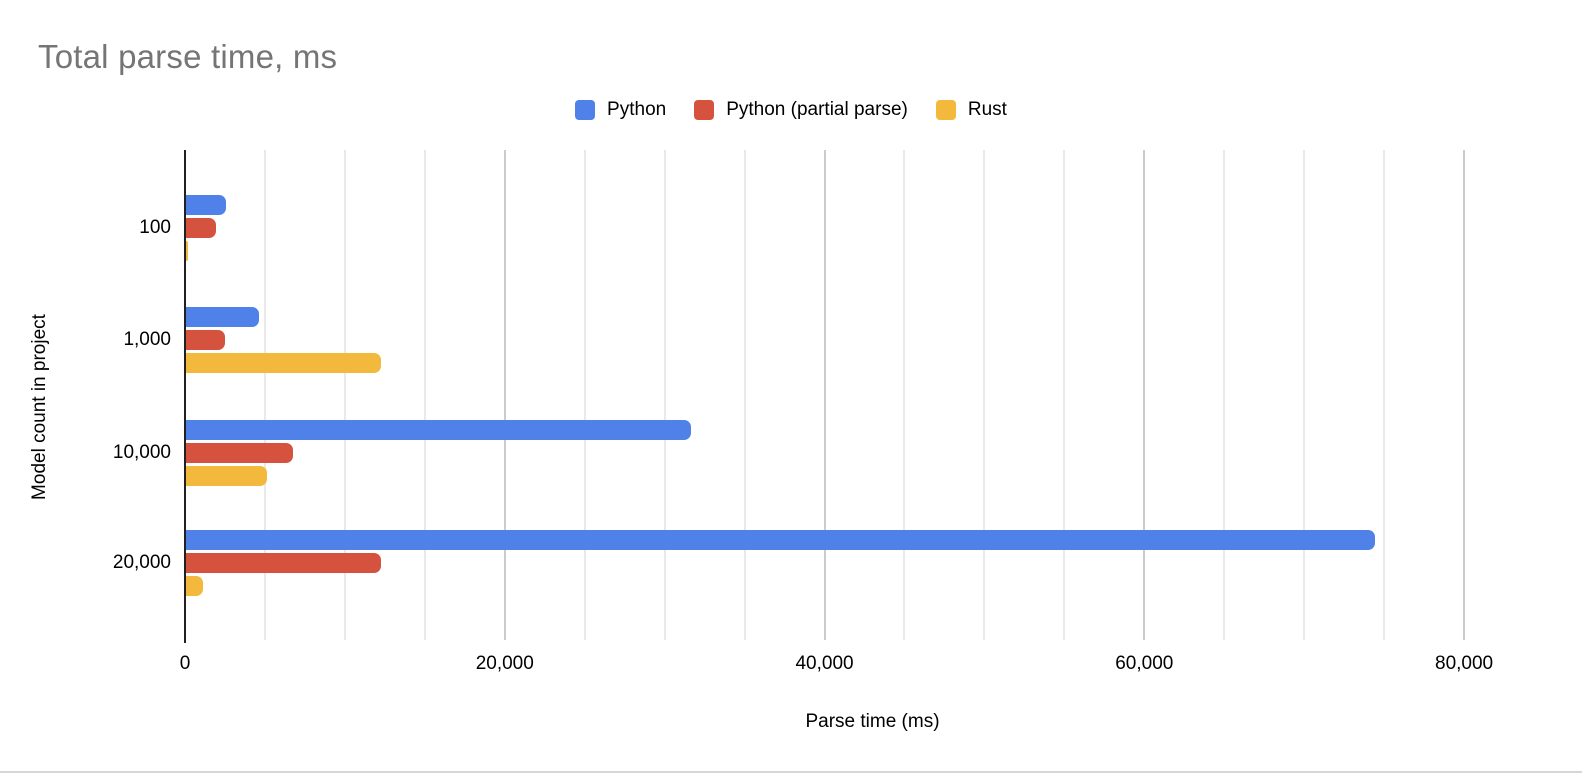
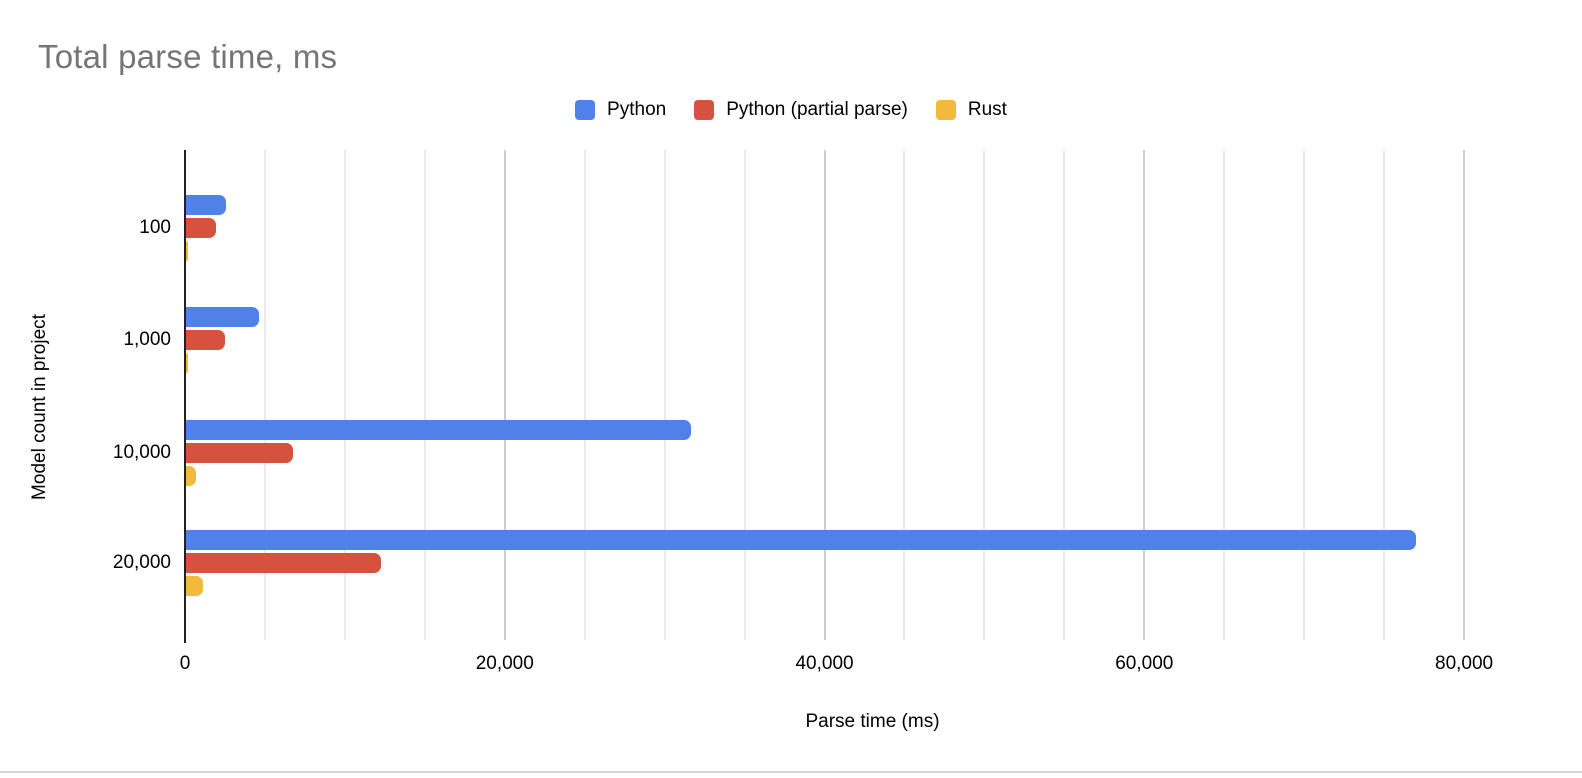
Rust/1,000: 12200 -> 100
Rust/10,000: 5100 -> 600
Python/20,000: 74400 -> 77000
